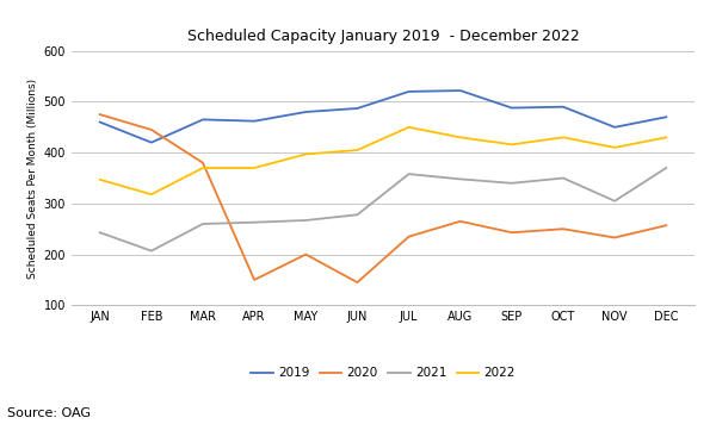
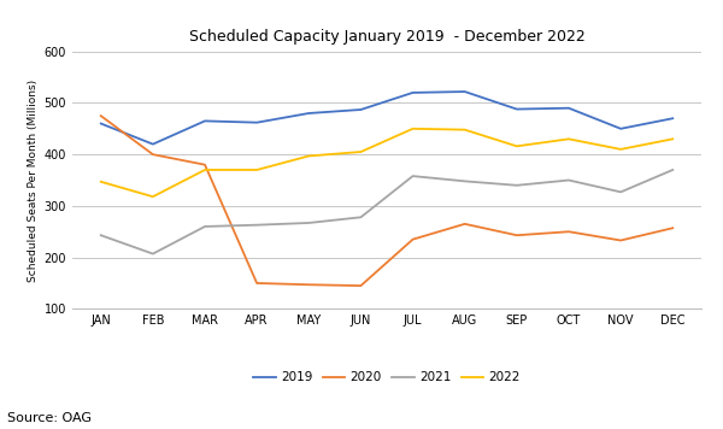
2020/FEB: 445 -> 400
2020/MAY: 200 -> 147
2022/AUG: 430 -> 448
2021/NOV: 305 -> 327
